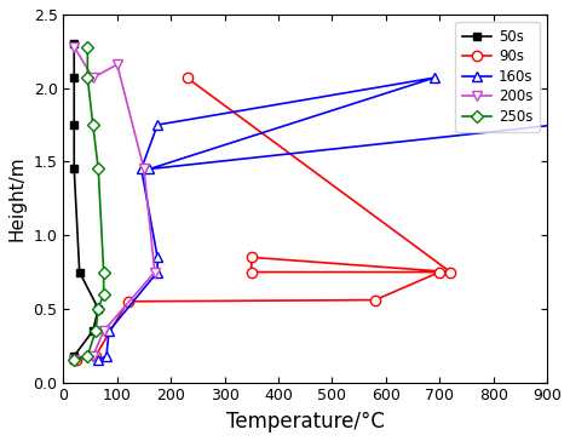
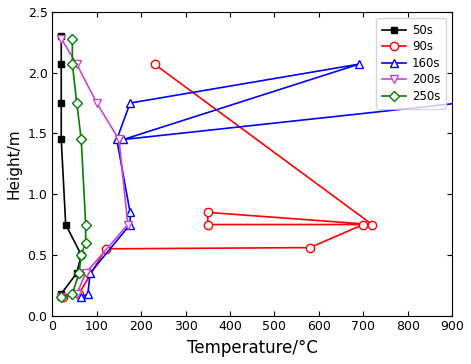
200s/100: 2.16 -> 1.75
